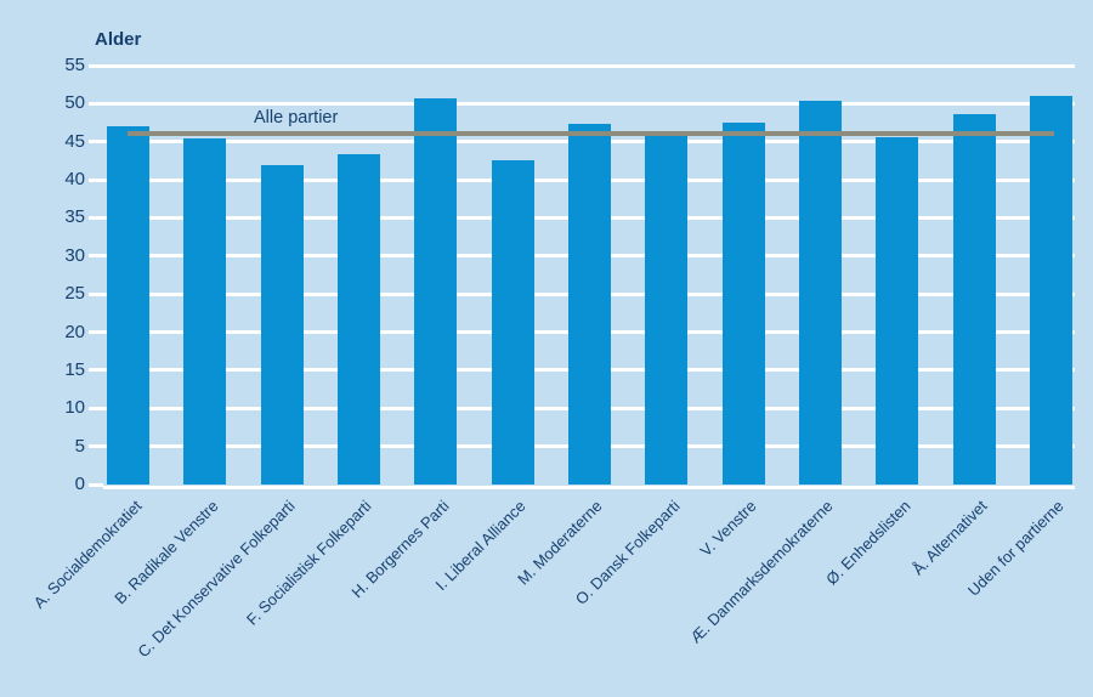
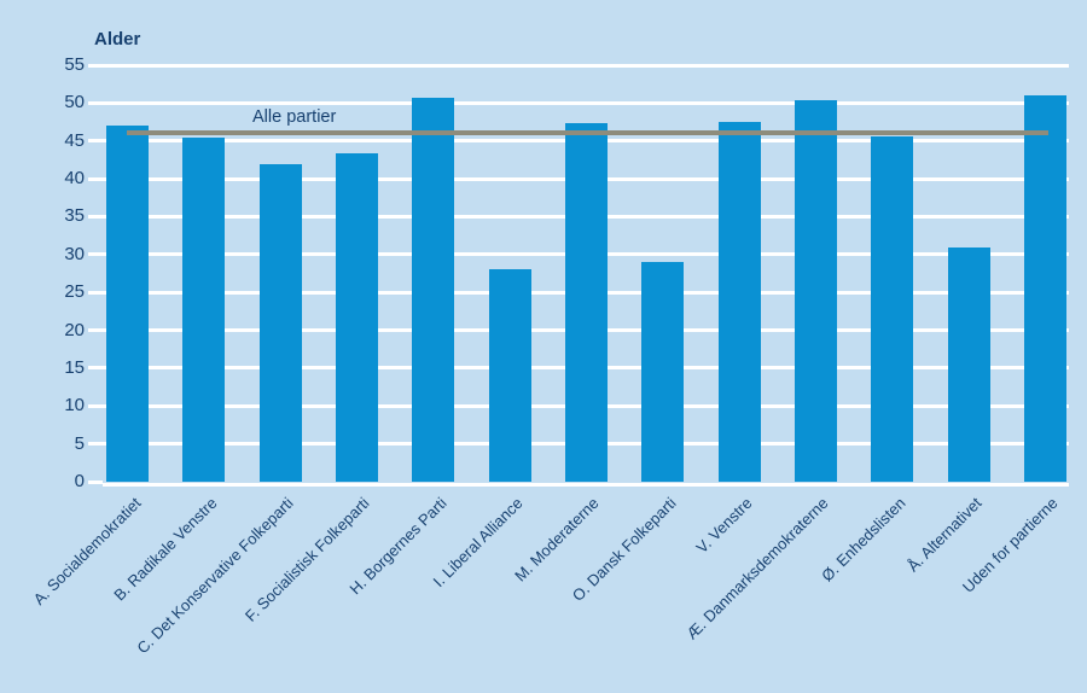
I. Liberal Alliance: 42 -> 28
O. Dansk Folkeparti: 46 -> 29
Å. Alternativet: 49 -> 31
